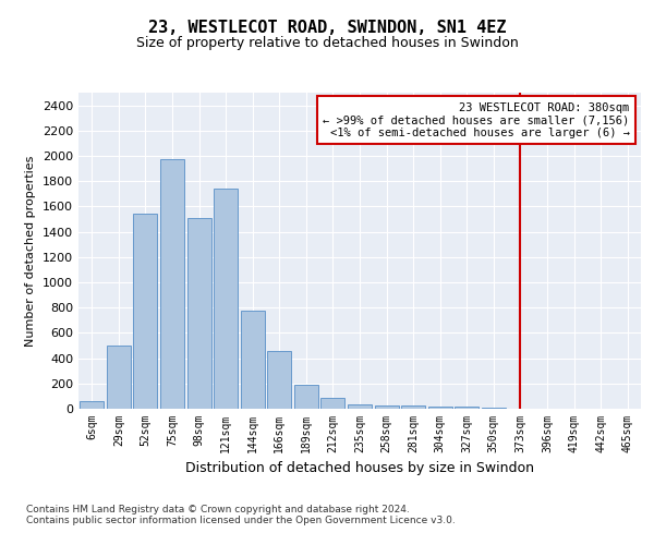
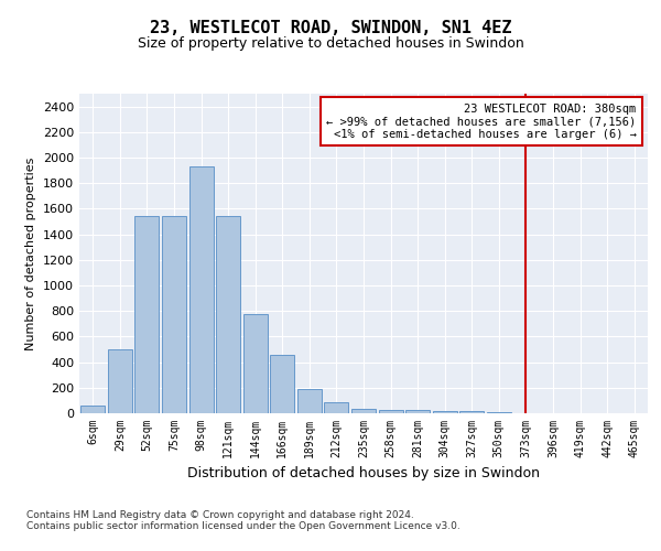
75sqm: 1970 -> 1540
98sqm: 1510 -> 1930
121sqm: 1740 -> 1540
